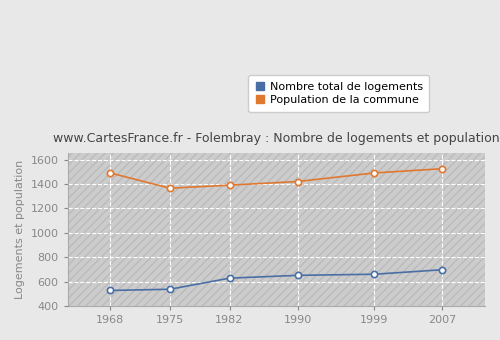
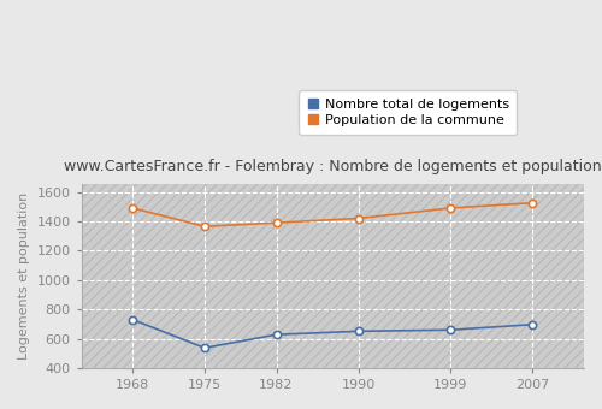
Nombre total de logements/1968: 530 -> 730
